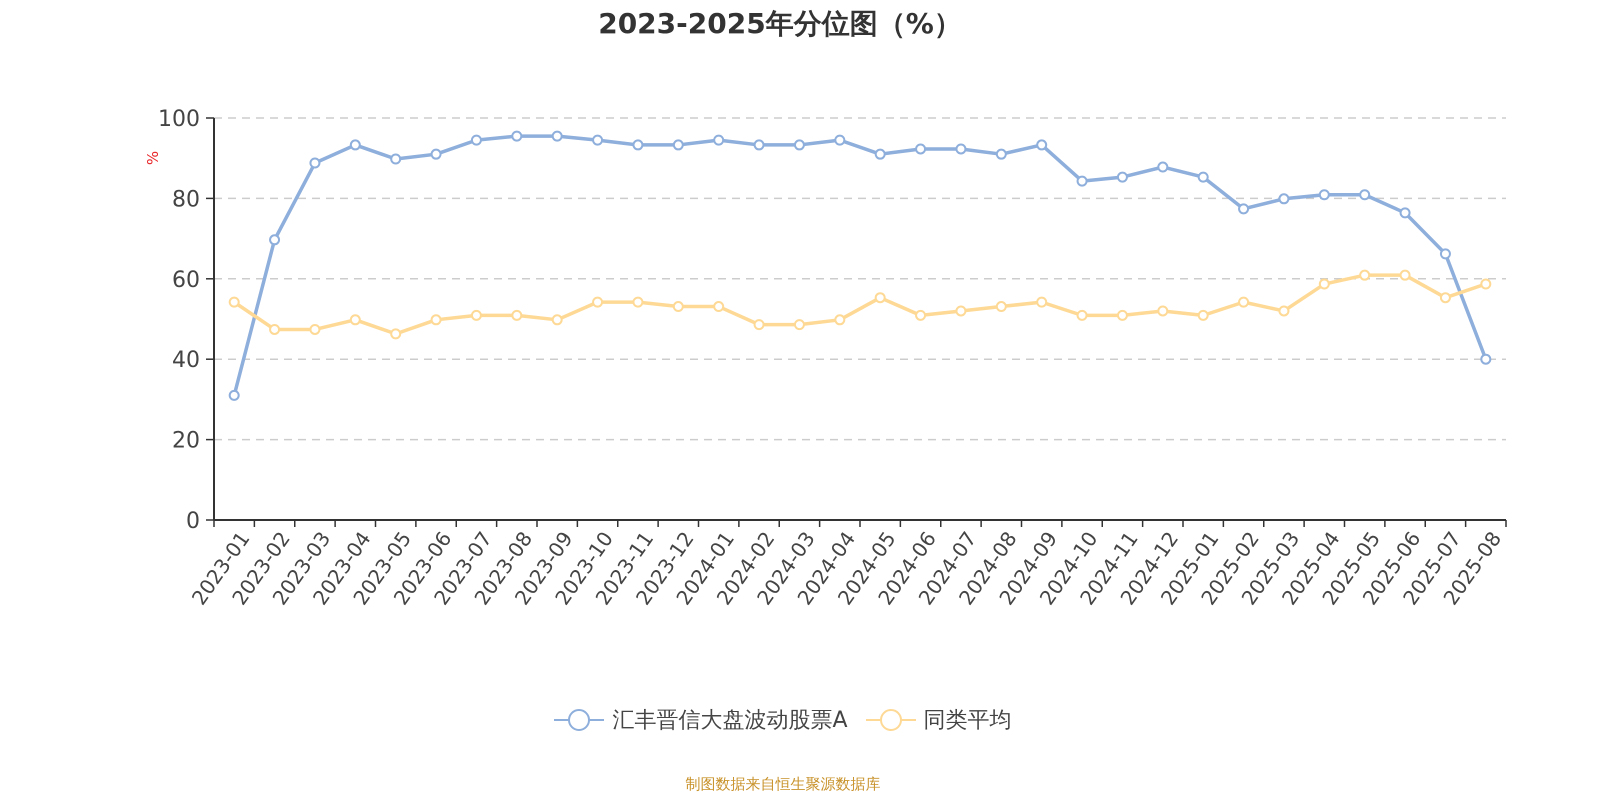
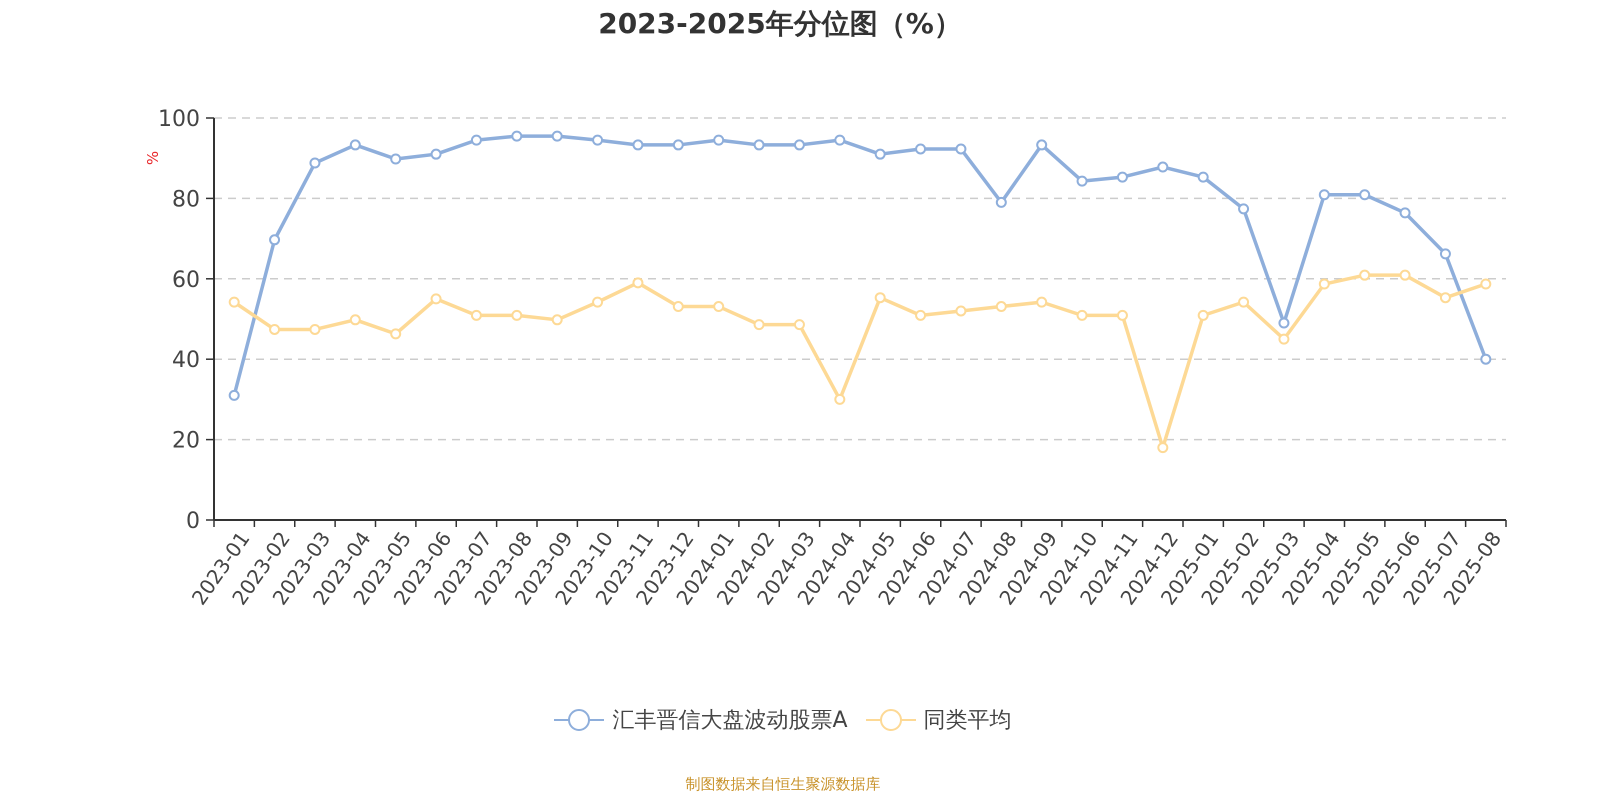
同类平均/2023-06: 50 -> 55
同类平均/2023-11: 54 -> 59
同类平均/2024-04: 50 -> 30
汇丰晋信大盘波动股票A/2024-08: 91 -> 79
同类平均/2024-12: 52 -> 18
汇丰晋信大盘波动股票A/2025-03: 80 -> 49
同类平均/2025-03: 52 -> 45
